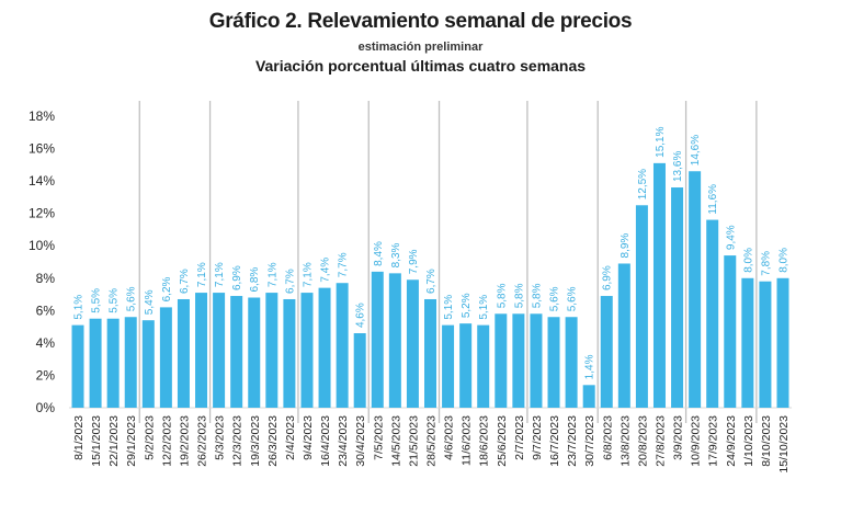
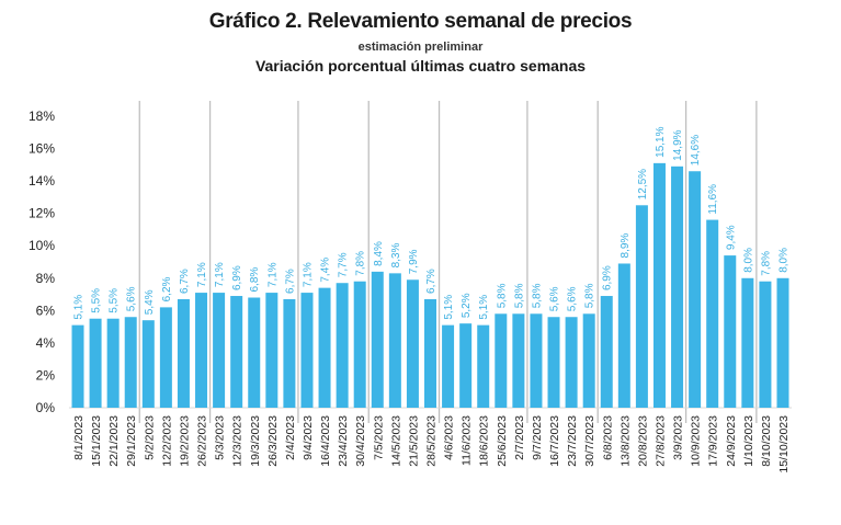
30/4/2023: 4,6% -> 7,8%
30/7/2023: 1,4% -> 5,8%
3/9/2023: 13,6% -> 14,9%
